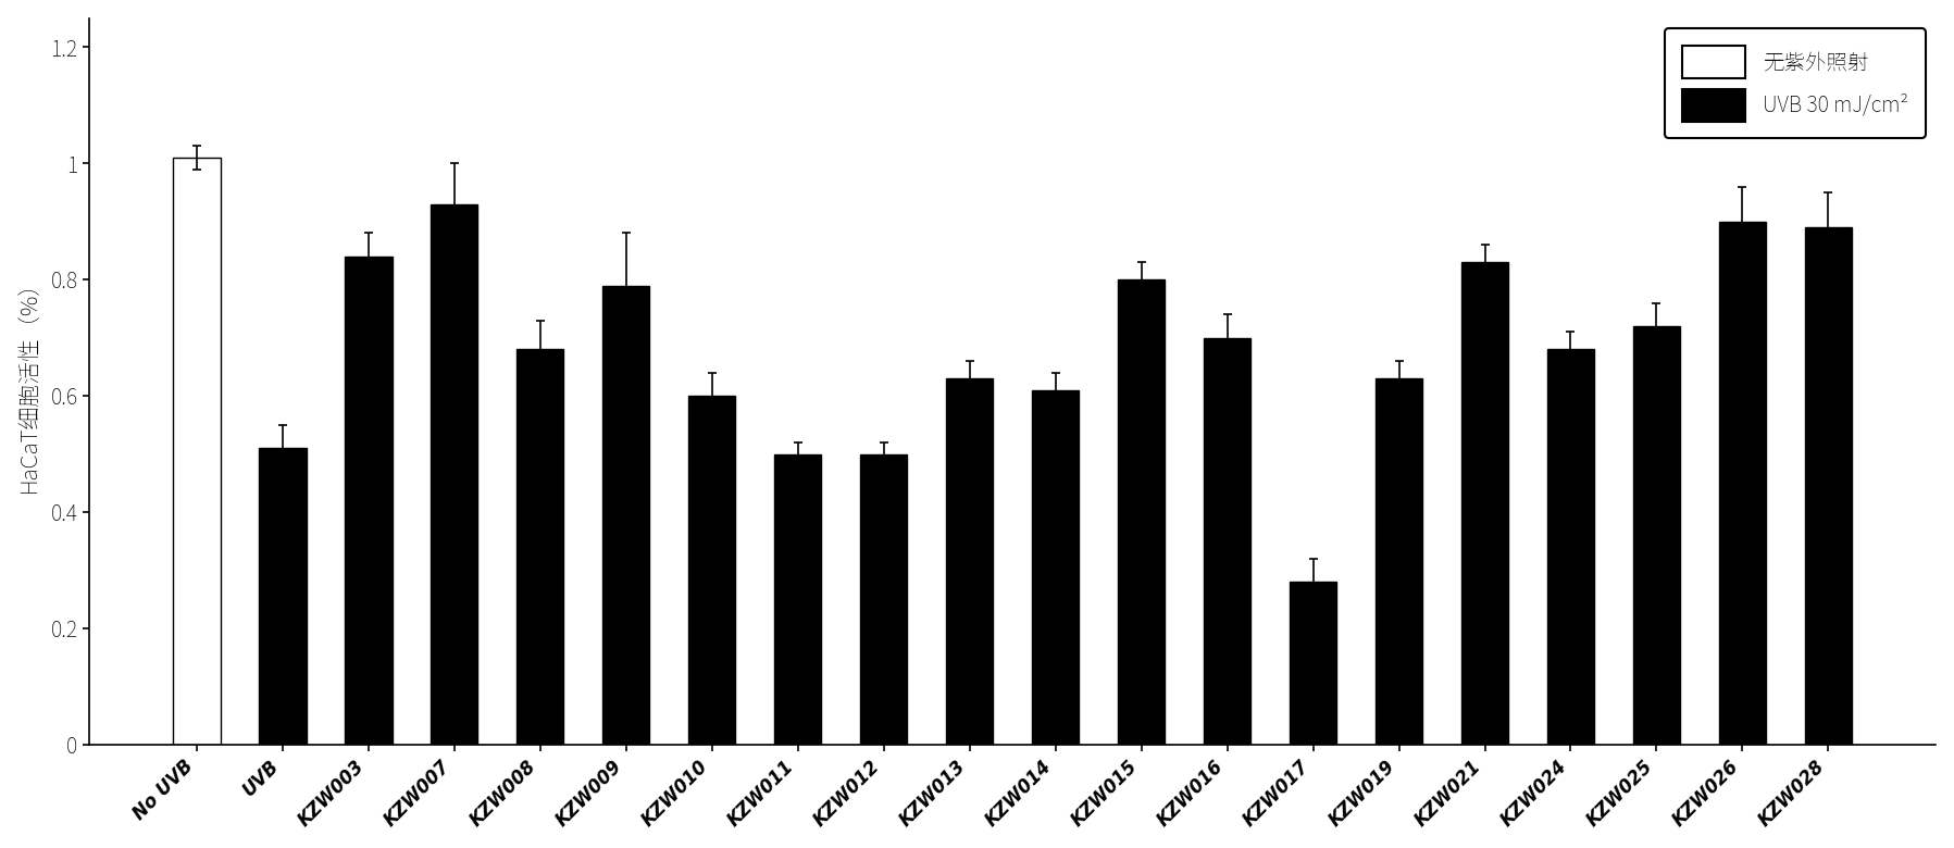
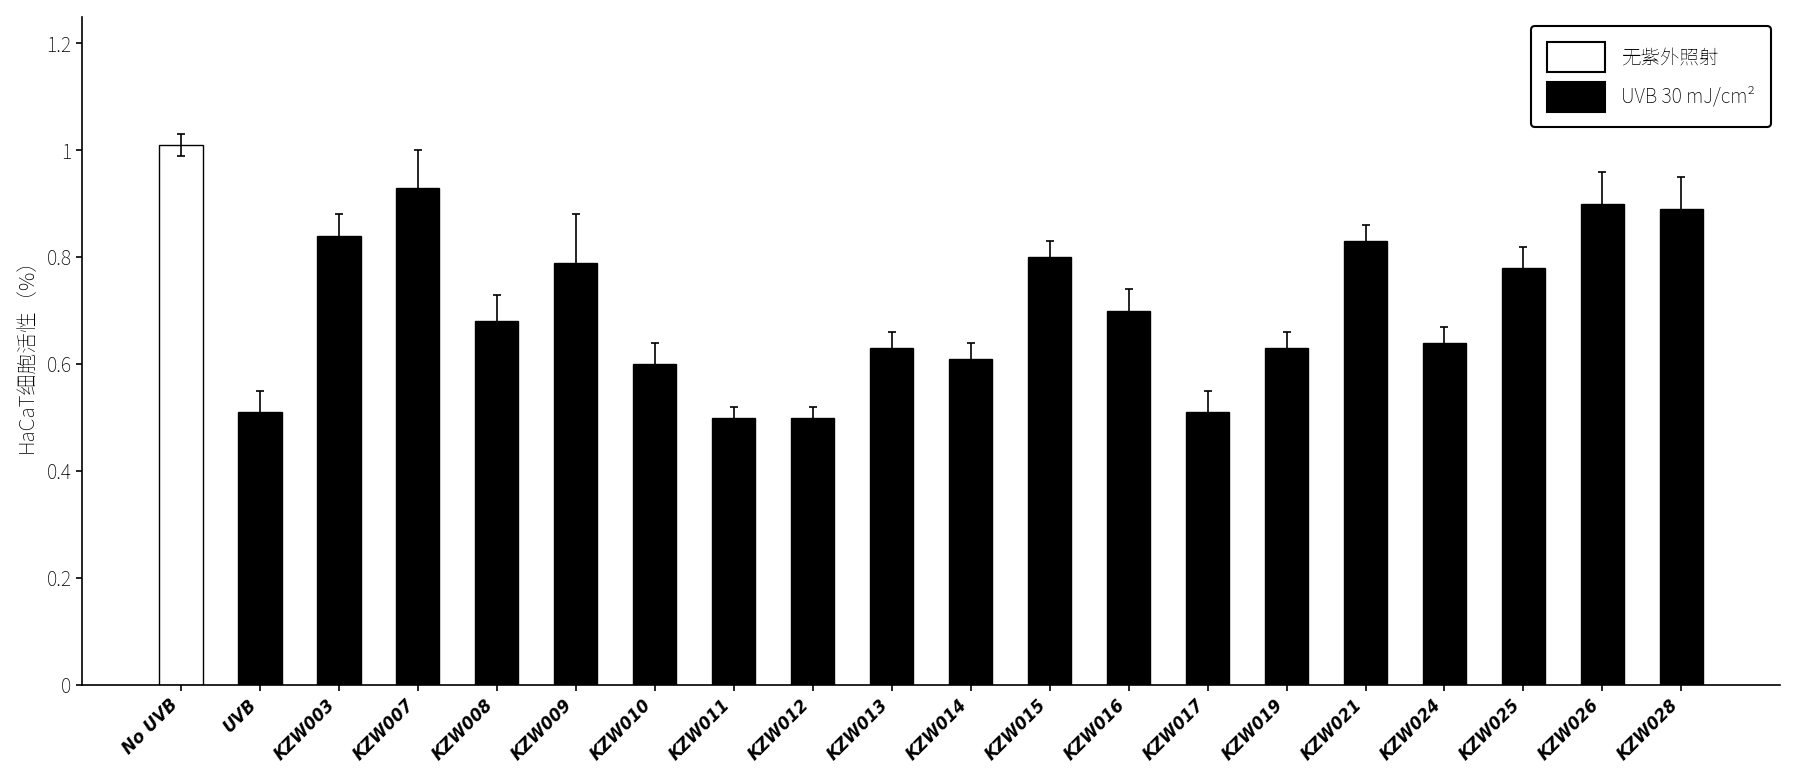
KZW017: 0.28 -> 0.51
KZW024: 0.68 -> 0.64
KZW025: 0.72 -> 0.78
